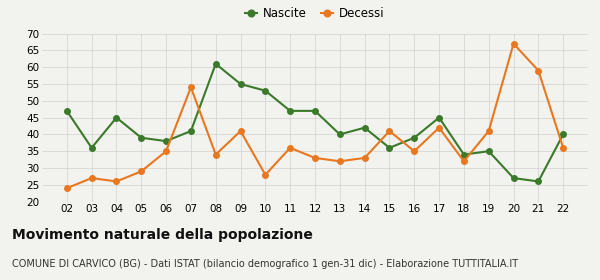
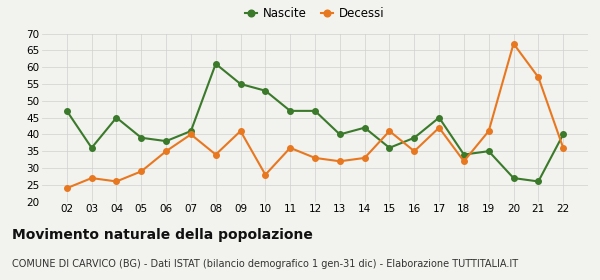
Decessi/07: 54 -> 40
Decessi/21: 59 -> 57
